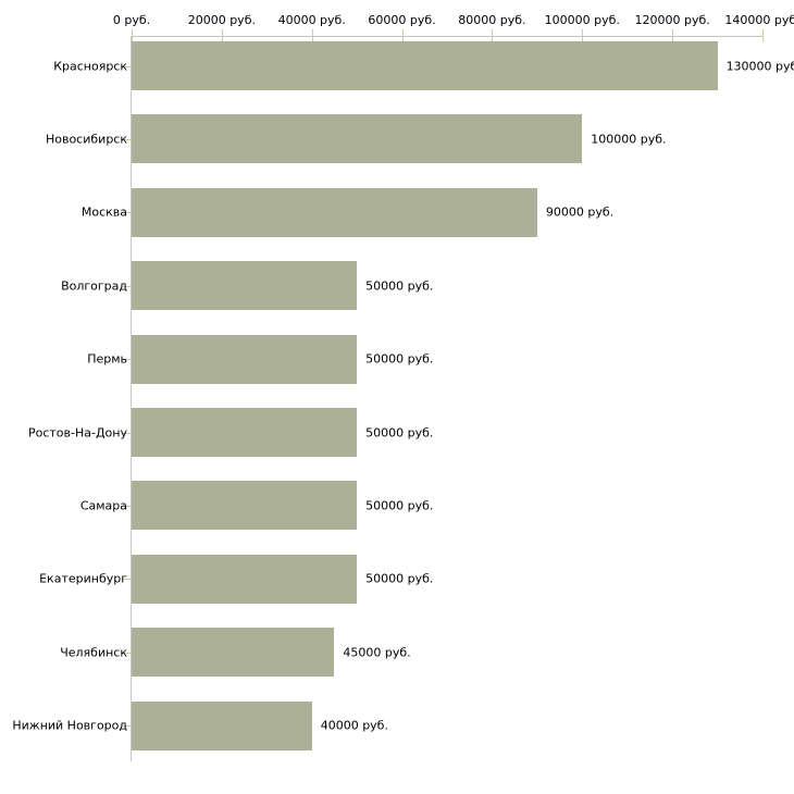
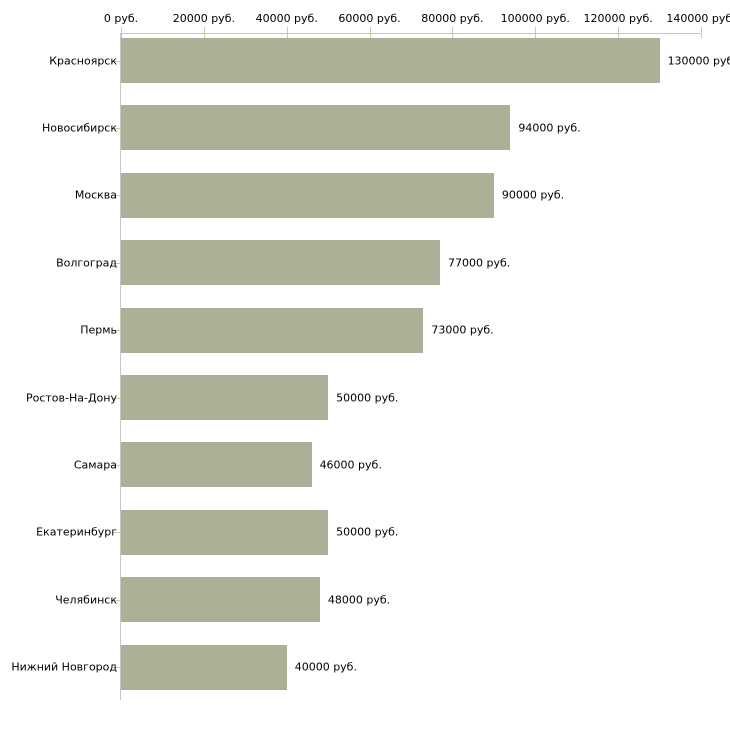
Новосибирск: 100000 -> 94000
Волгоград: 50000 -> 77000
Пермь: 50000 -> 73000
Самара: 50000 -> 46000
Челябинск: 45000 -> 48000
